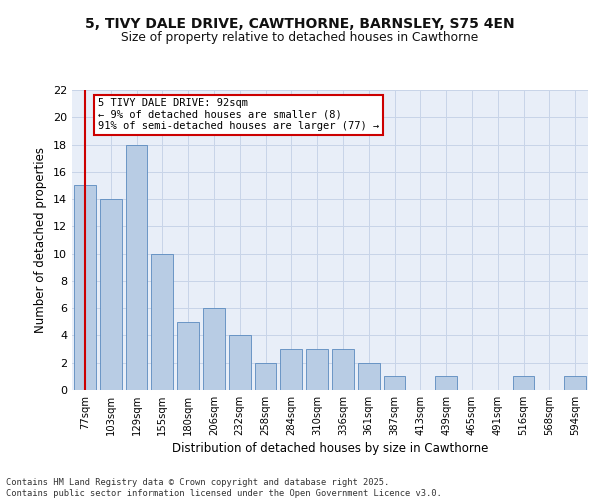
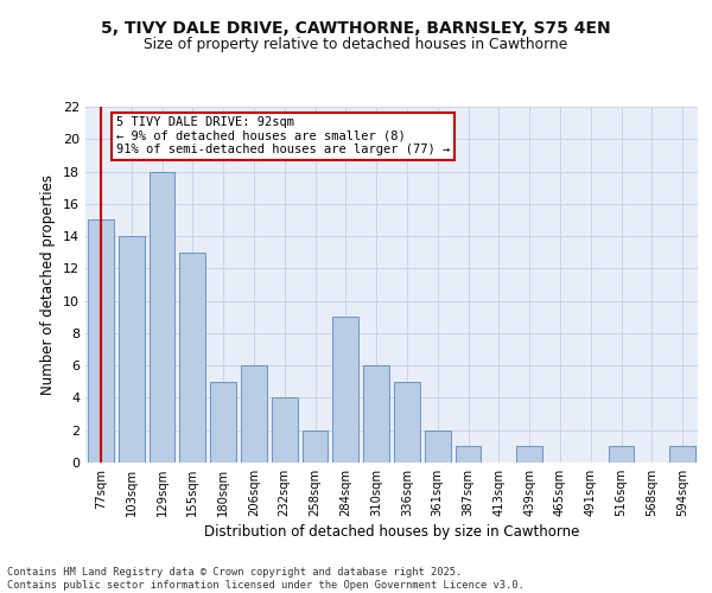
155sqm: 10 -> 13
284sqm: 3 -> 9
310sqm: 3 -> 6
336sqm: 3 -> 5
